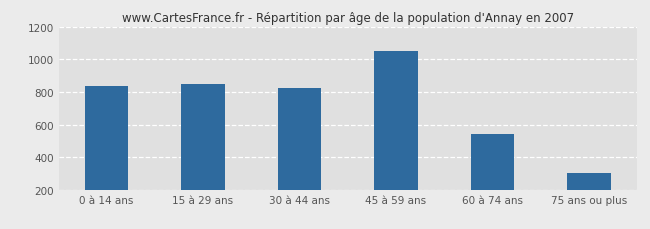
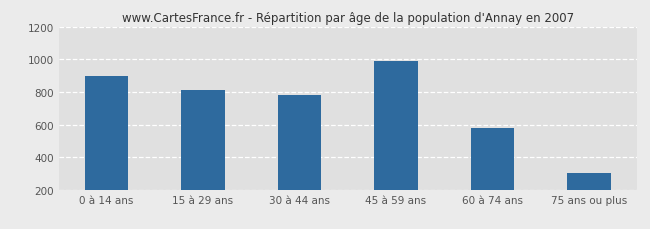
0 à 14 ans: 840 -> 900
15 à 29 ans: 850 -> 810
30 à 44 ans: 820 -> 780
45 à 59 ans: 1050 -> 990
60 à 74 ans: 540 -> 580
